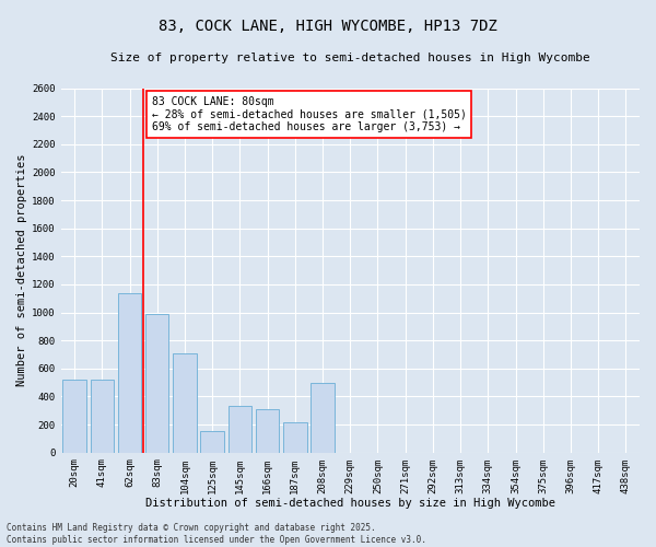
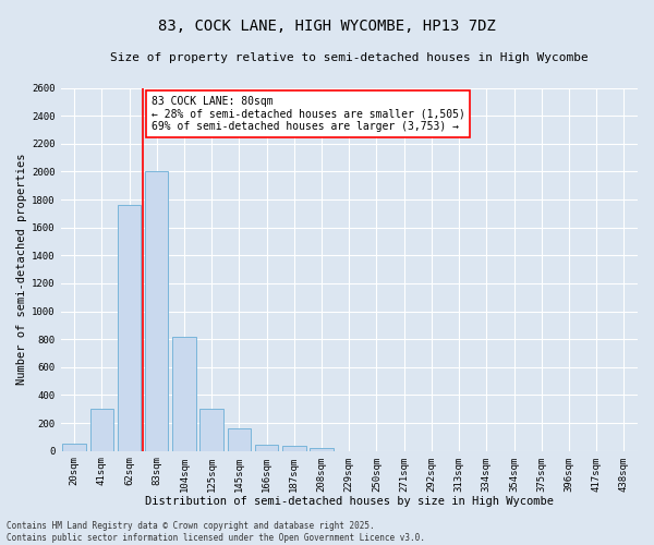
20sqm: 520 -> 50
41sqm: 520 -> 300
62sqm: 1140 -> 1760
83sqm: 990 -> 2000
104sqm: 710 -> 820
125sqm: 150 -> 300
145sqm: 330 -> 160
166sqm: 310 -> 40
187sqm: 220 -> 40
208sqm: 500 -> 20
